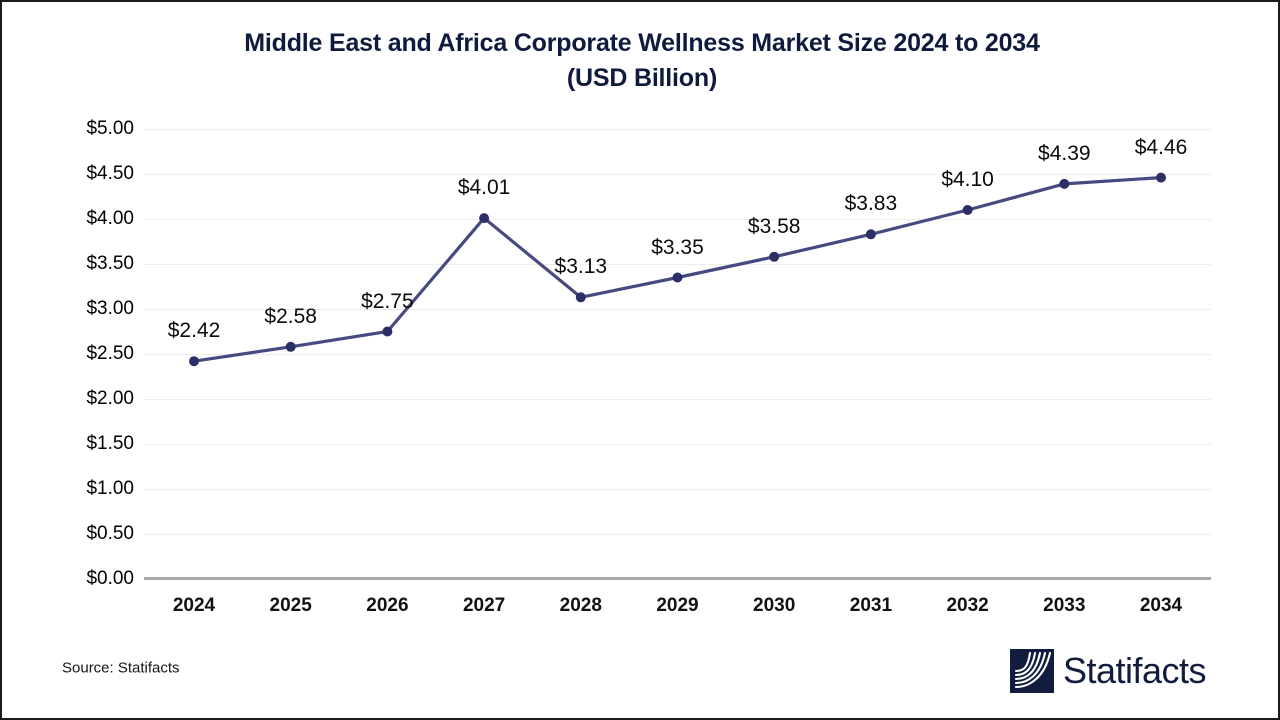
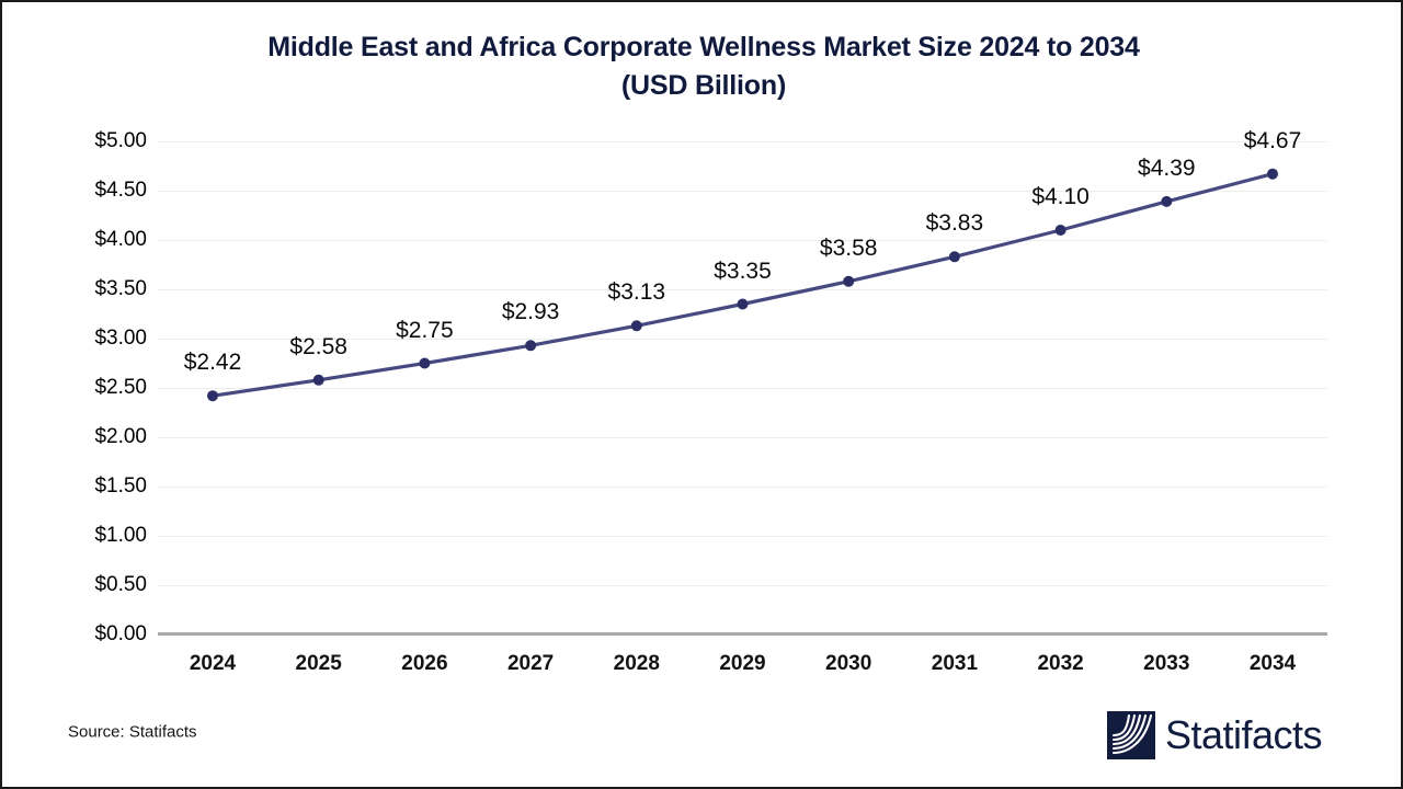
2027: $4.01 -> $2.93
2034: $4.46 -> $4.67
